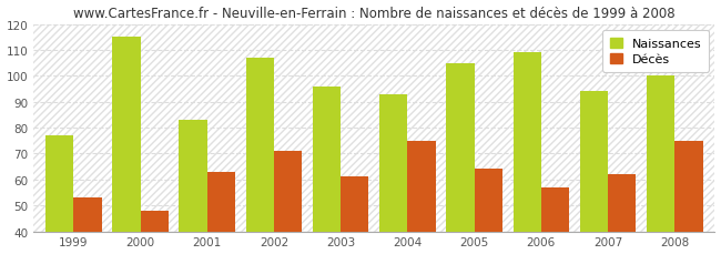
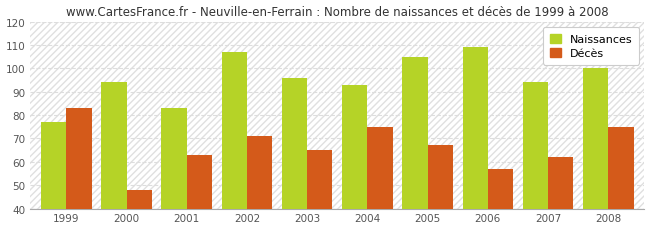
Décès/1999: 53 -> 83
Naissances/2000: 115 -> 94
Décès/2003: 61 -> 65
Décès/2005: 64 -> 67
